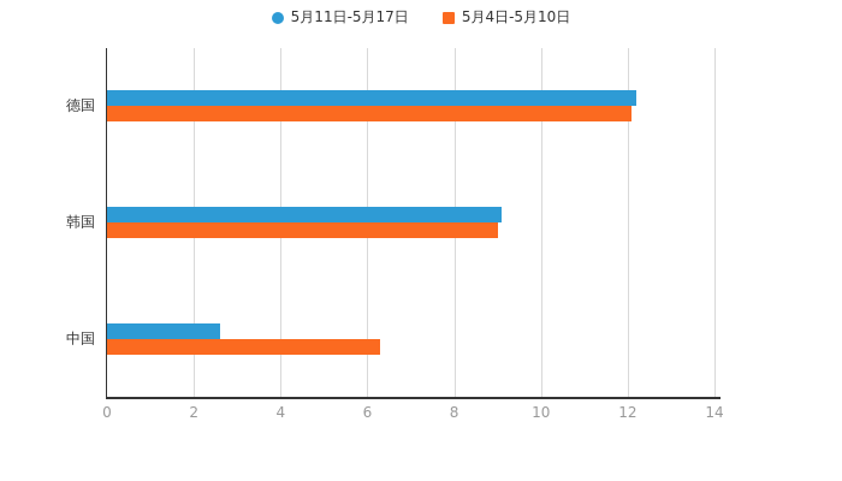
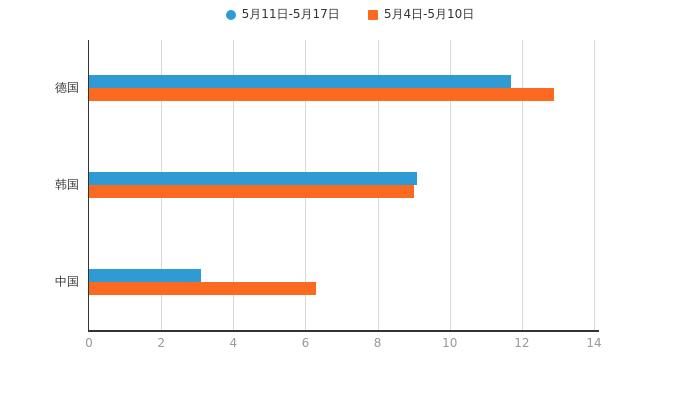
5月11日-5月17日/德国: 12.2 -> 11.7
5月4日-5月10日/德国: 12.1 -> 12.9
5月11日-5月17日/中国: 2.6 -> 3.1
